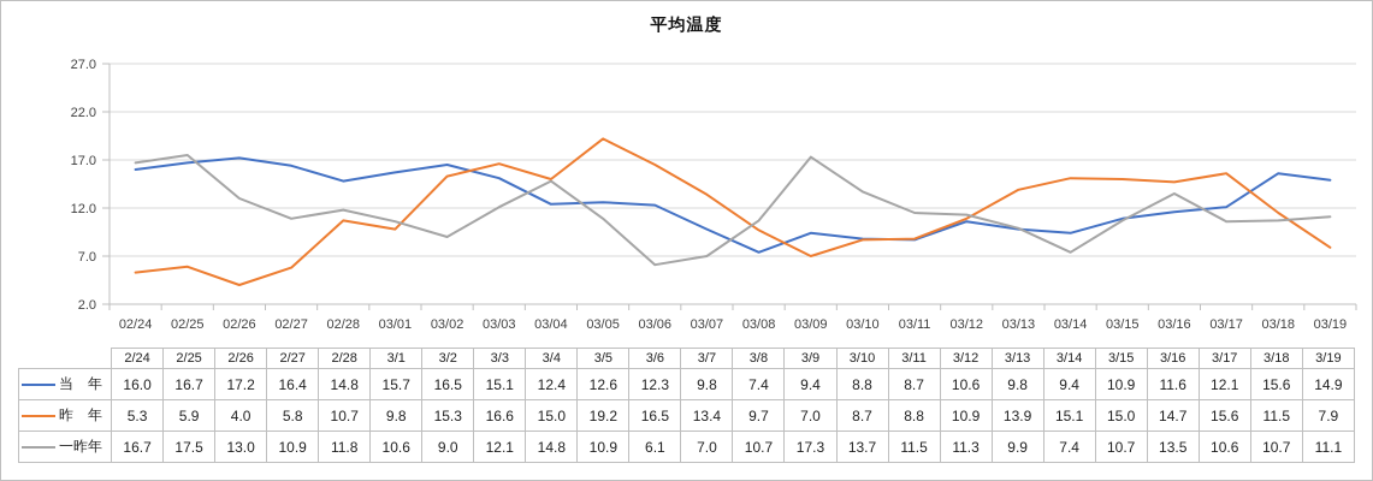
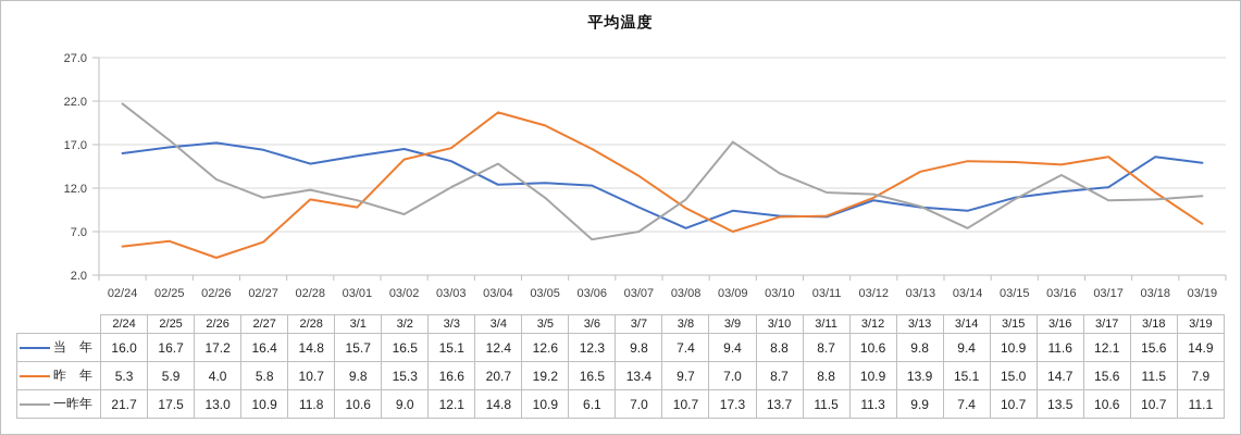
一昨年/02/24: 16.7 -> 21.7
昨 年/03/04: 15.0 -> 20.7
